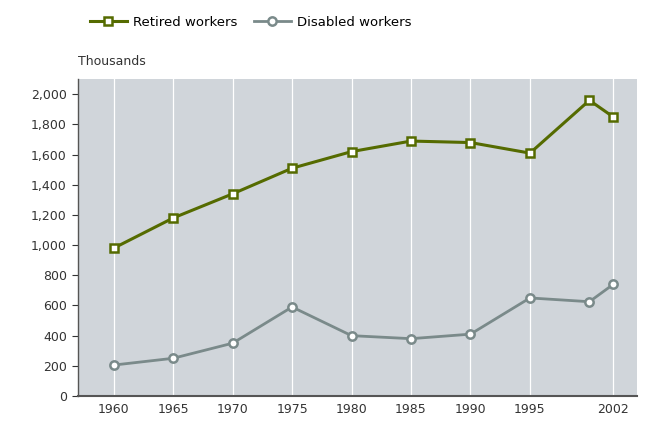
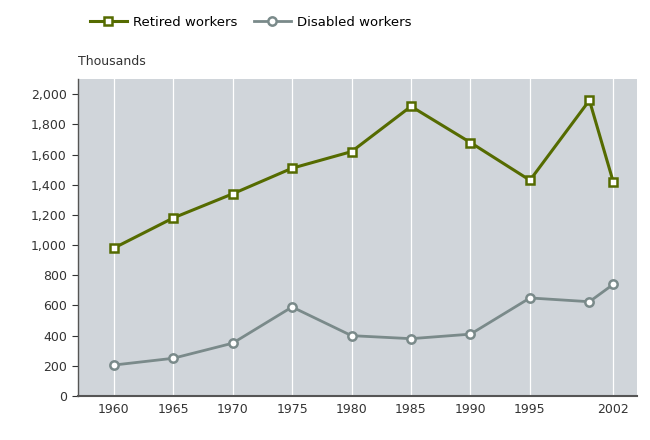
Retired workers/1985: 1,690 -> 1,920
Retired workers/1995: 1,610 -> 1,430
Retired workers/2002: 1,850 -> 1,420
